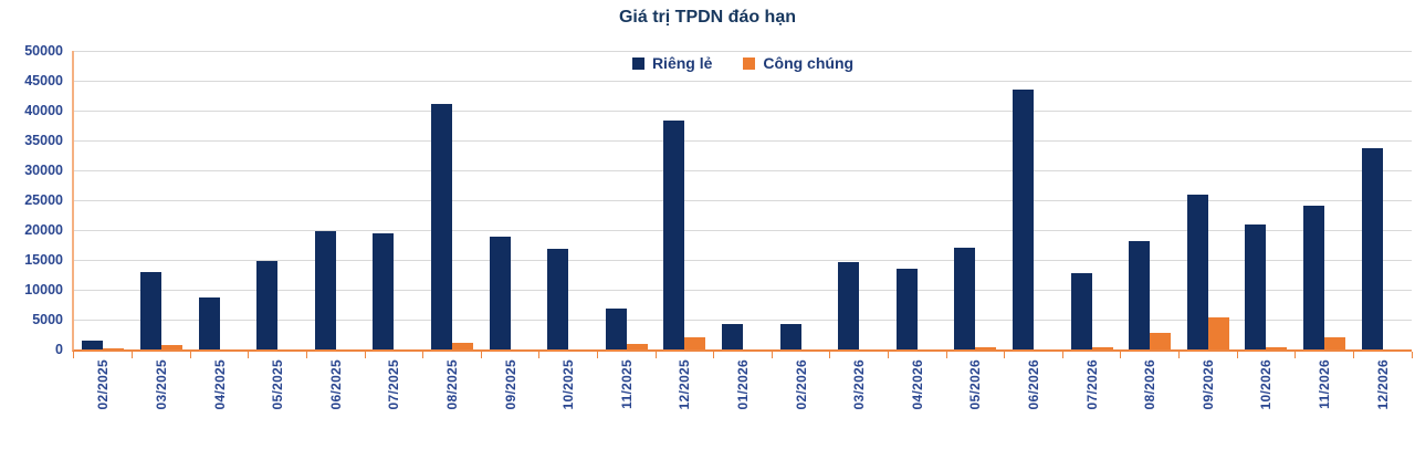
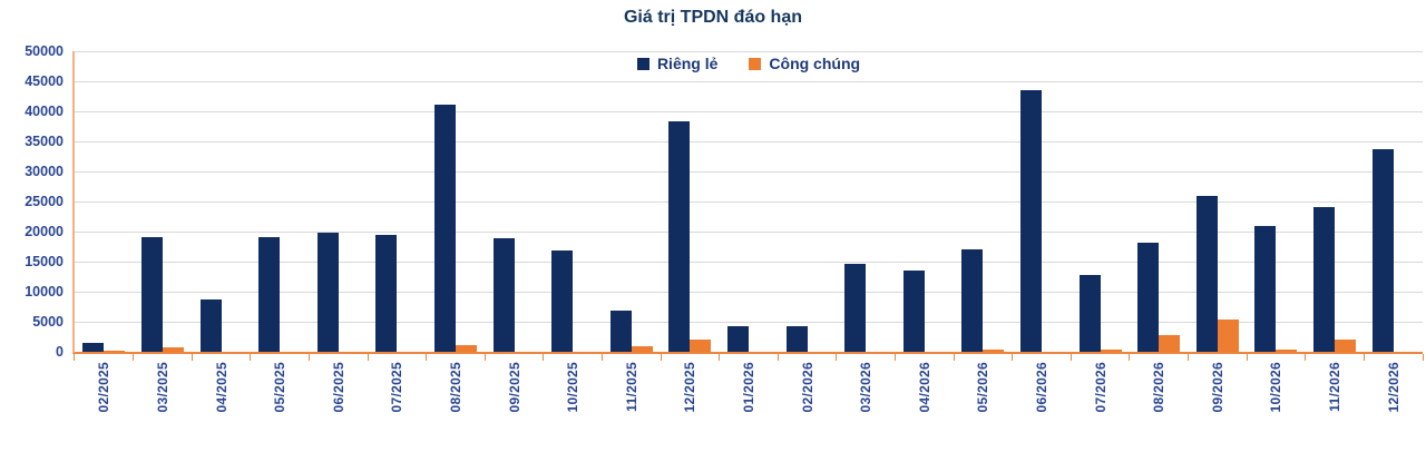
Riêng lẻ/03/2025: 13000 -> 19000
Riêng lẻ/05/2025: 15000 -> 19000
